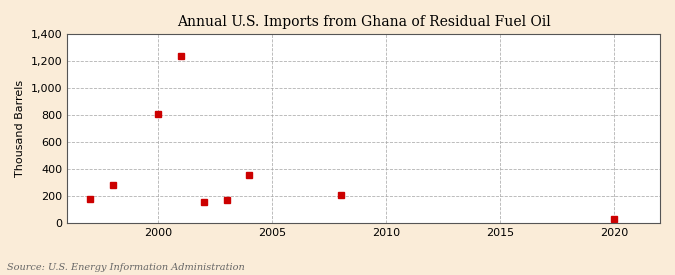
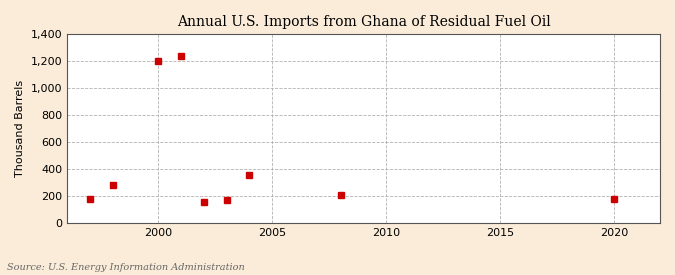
2000: 810 -> 1,200
2020: 30 -> 180
